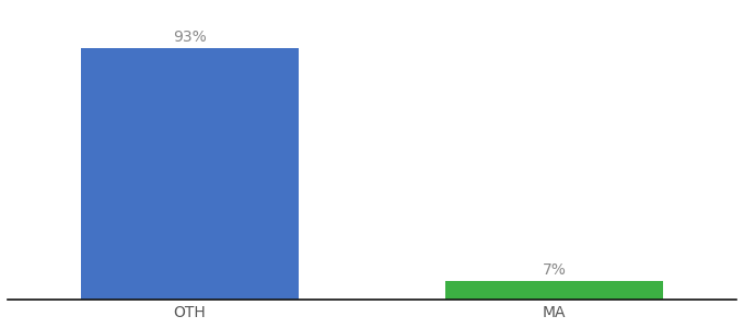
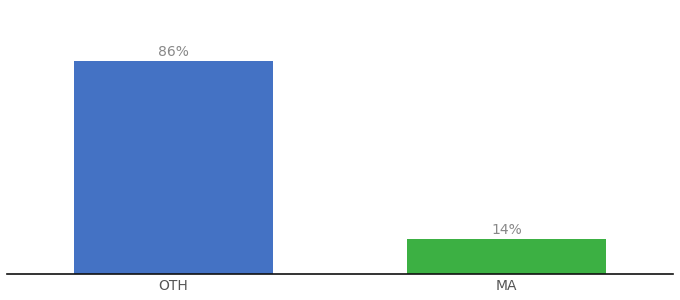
OTH: 93% -> 86%
MA: 7% -> 14%
